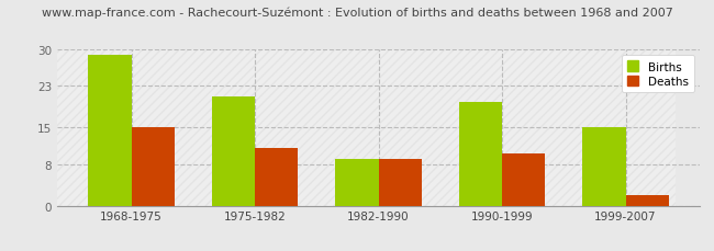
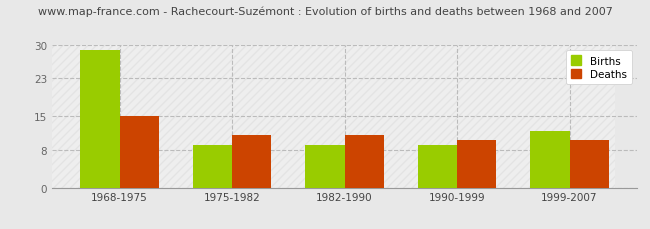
Births/1975-1982: 21 -> 9
Deaths/1982-1990: 9 -> 11
Births/1990-1999: 20 -> 9
Births/1999-2007: 15 -> 12
Deaths/1999-2007: 2 -> 10
